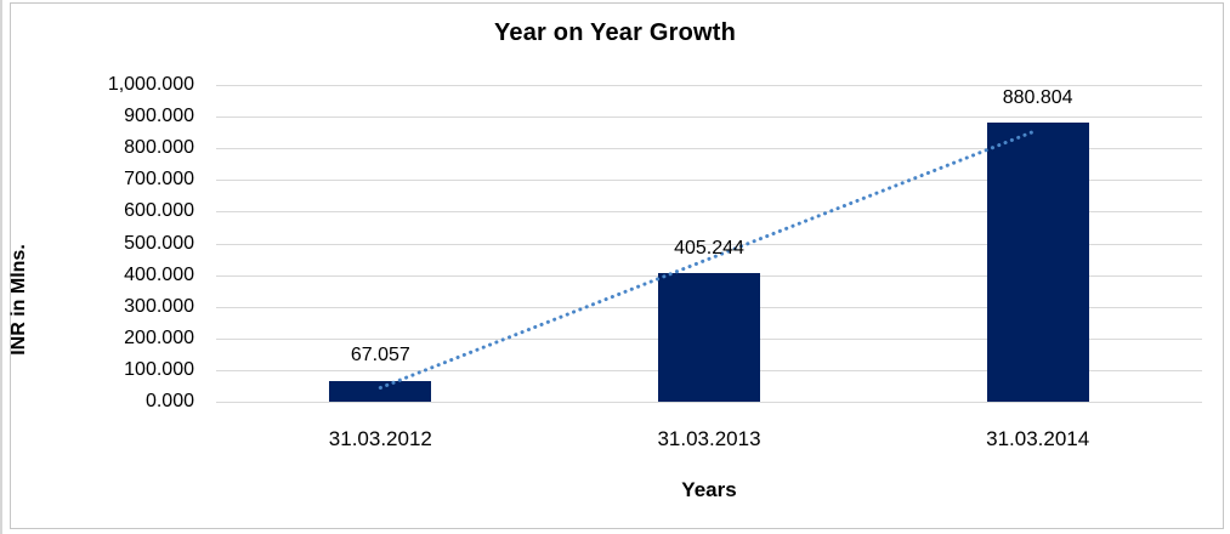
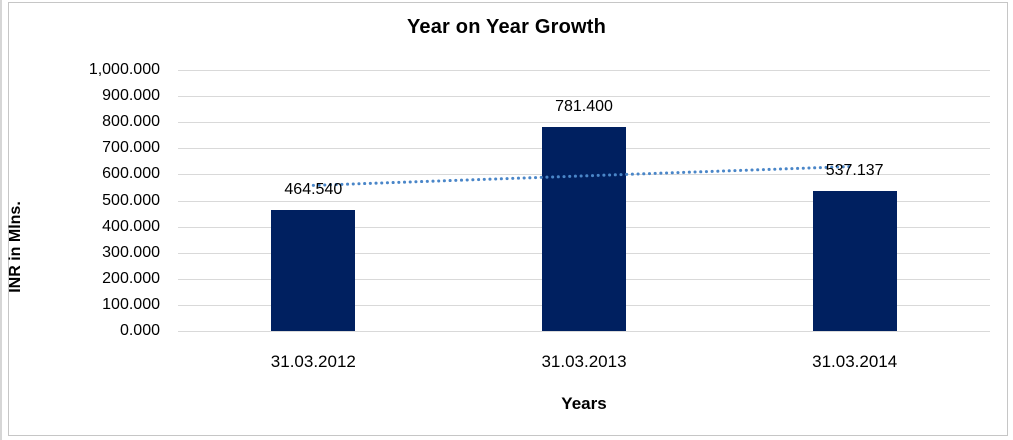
31.03.2012: 67.057 -> 464.540
31.03.2013: 405.244 -> 781.400
31.03.2014: 880.804 -> 537.137
